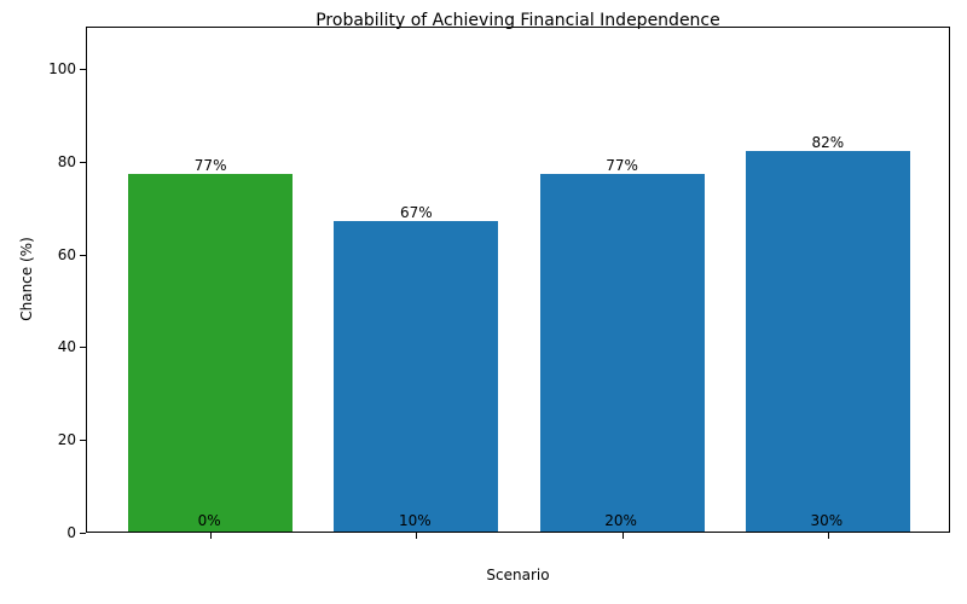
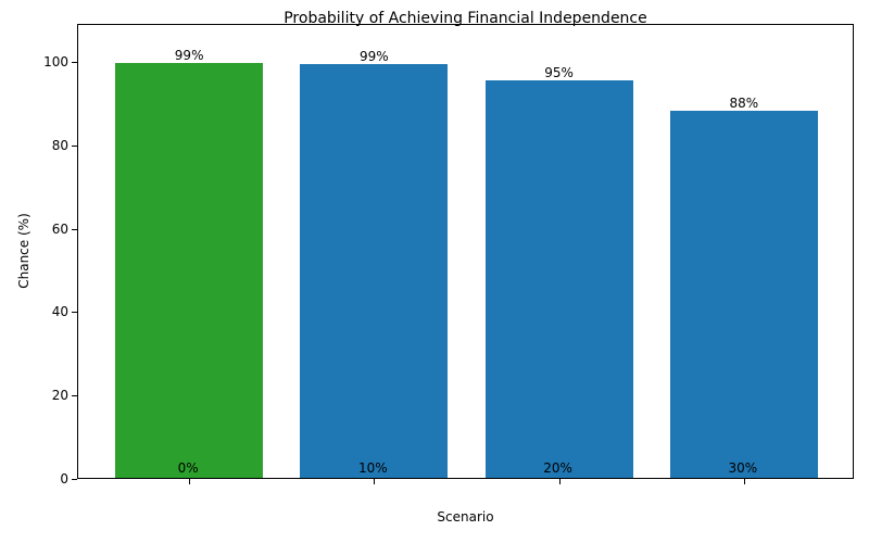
0%: 77% -> 99%
10%: 67% -> 99%
20%: 77% -> 95%
30%: 82% -> 88%
